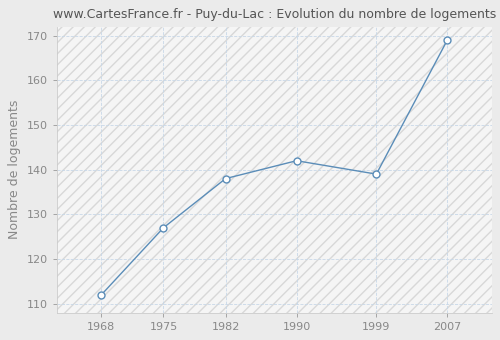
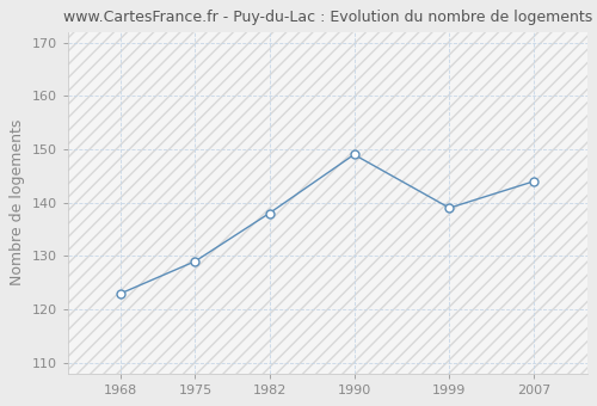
1968: 112 -> 123
1975: 127 -> 129
1990: 142 -> 149
2007: 169 -> 144
